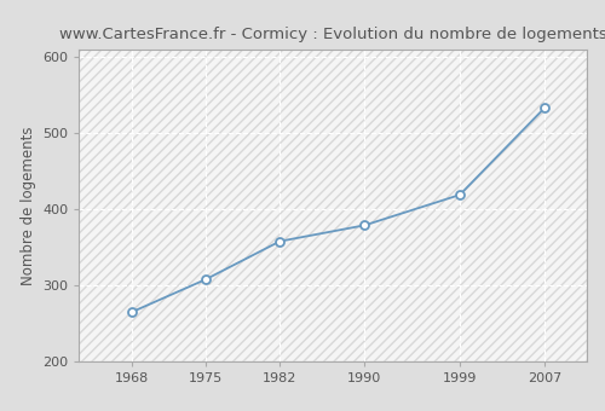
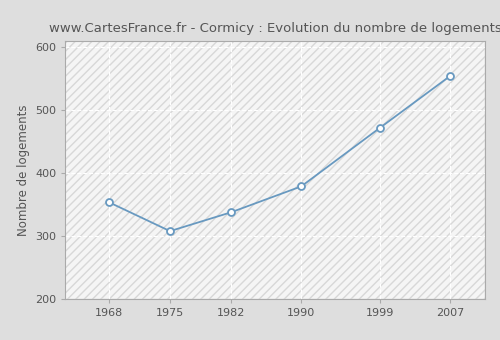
1968: 265 -> 354
1982: 358 -> 338
1999: 419 -> 472
2007: 533 -> 554
